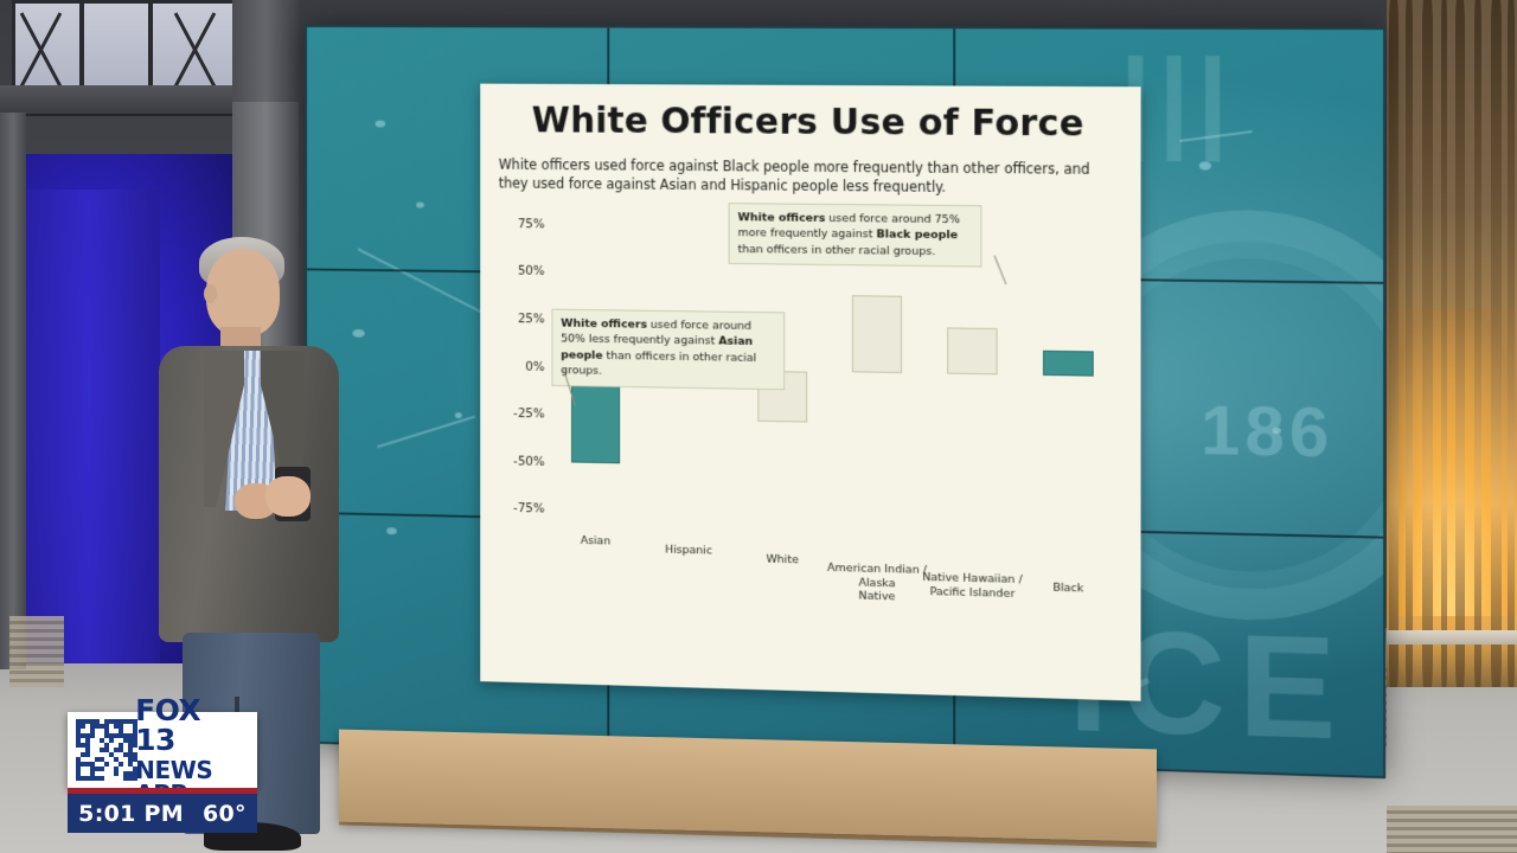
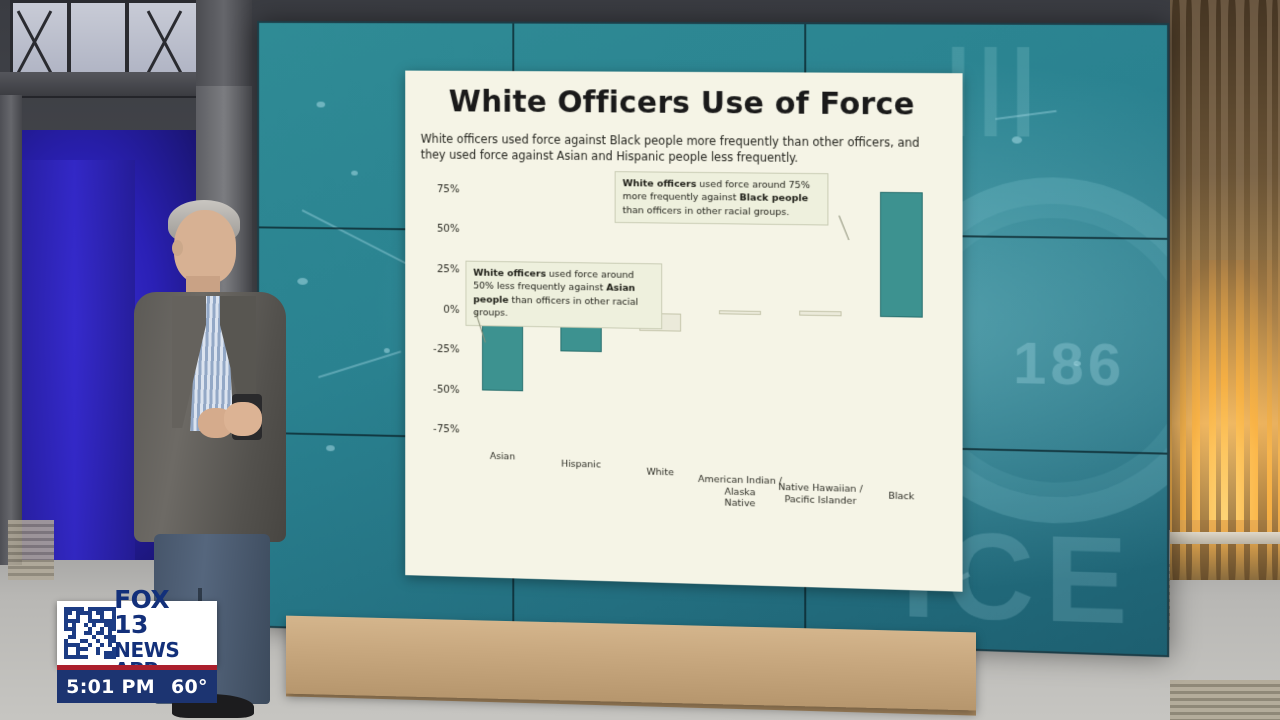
Hispanic: -1% -> -25%
White: -27% -> -11%
American Indian / Alaska Native: 40% -> 2%
Native Hawaiian / Pacific Islander: 24% -> 3%
Black: 13% -> 76%
